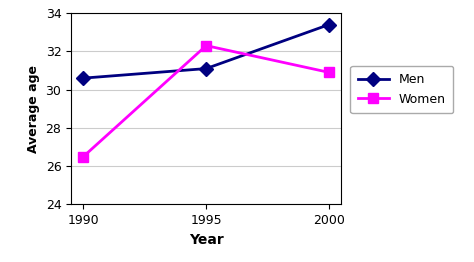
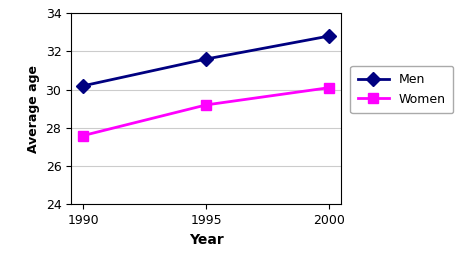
Men/1990: 30.6 -> 30.2
Women/1990: 26.5 -> 27.6
Men/1995: 31.1 -> 31.6
Women/1995: 32.3 -> 29.2
Men/2000: 33.4 -> 32.8
Women/2000: 30.9 -> 30.1
